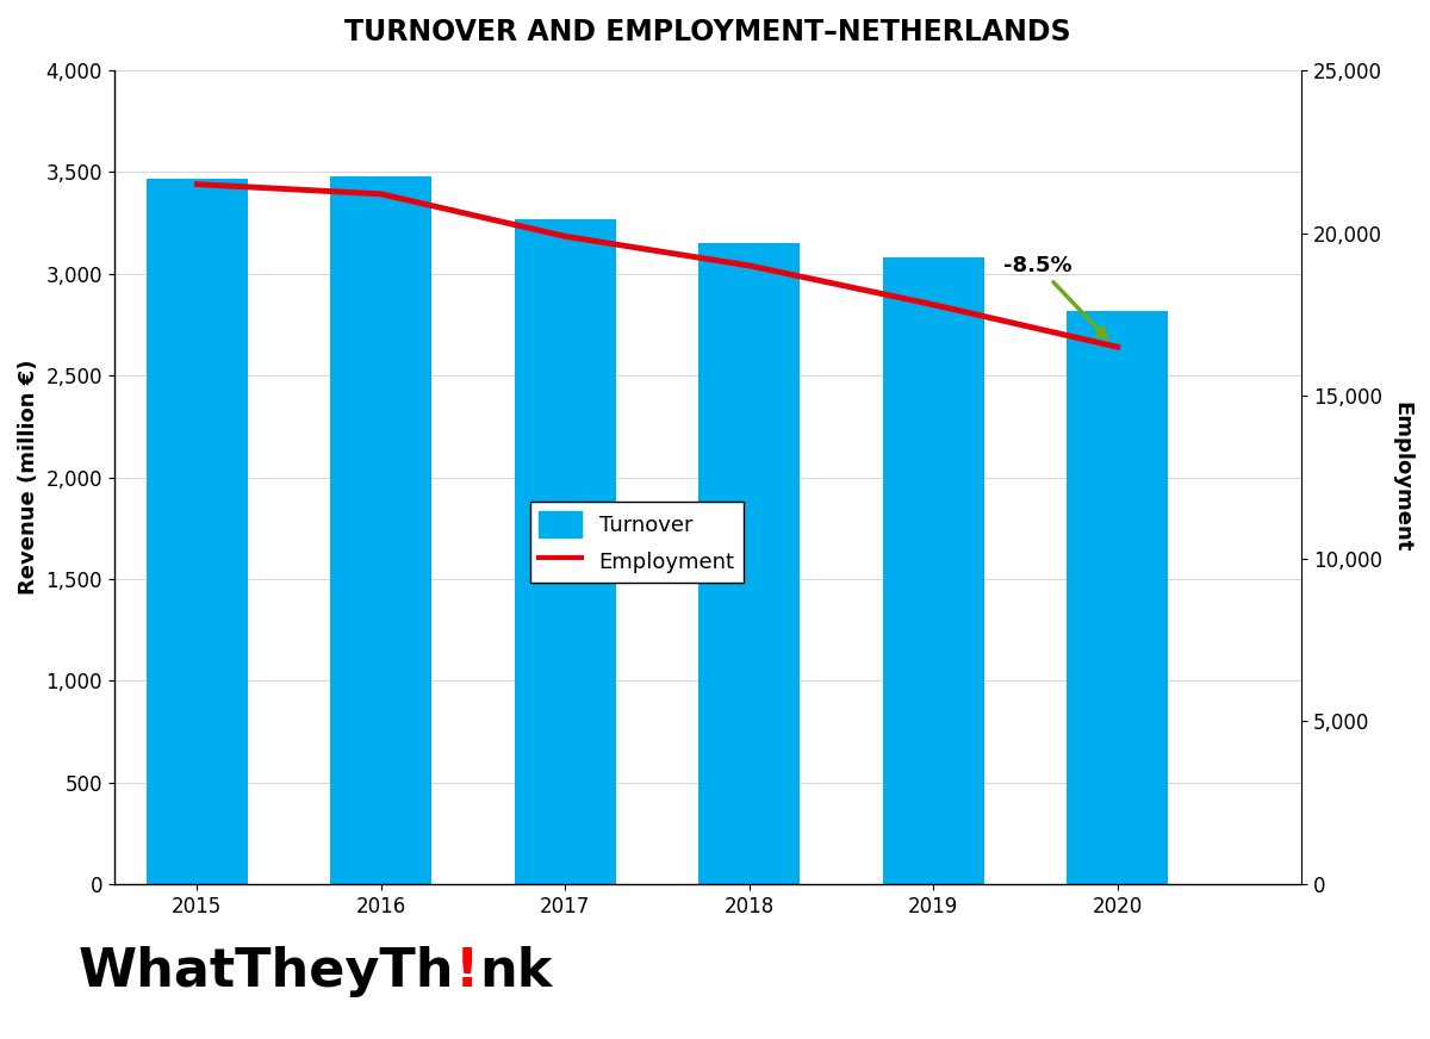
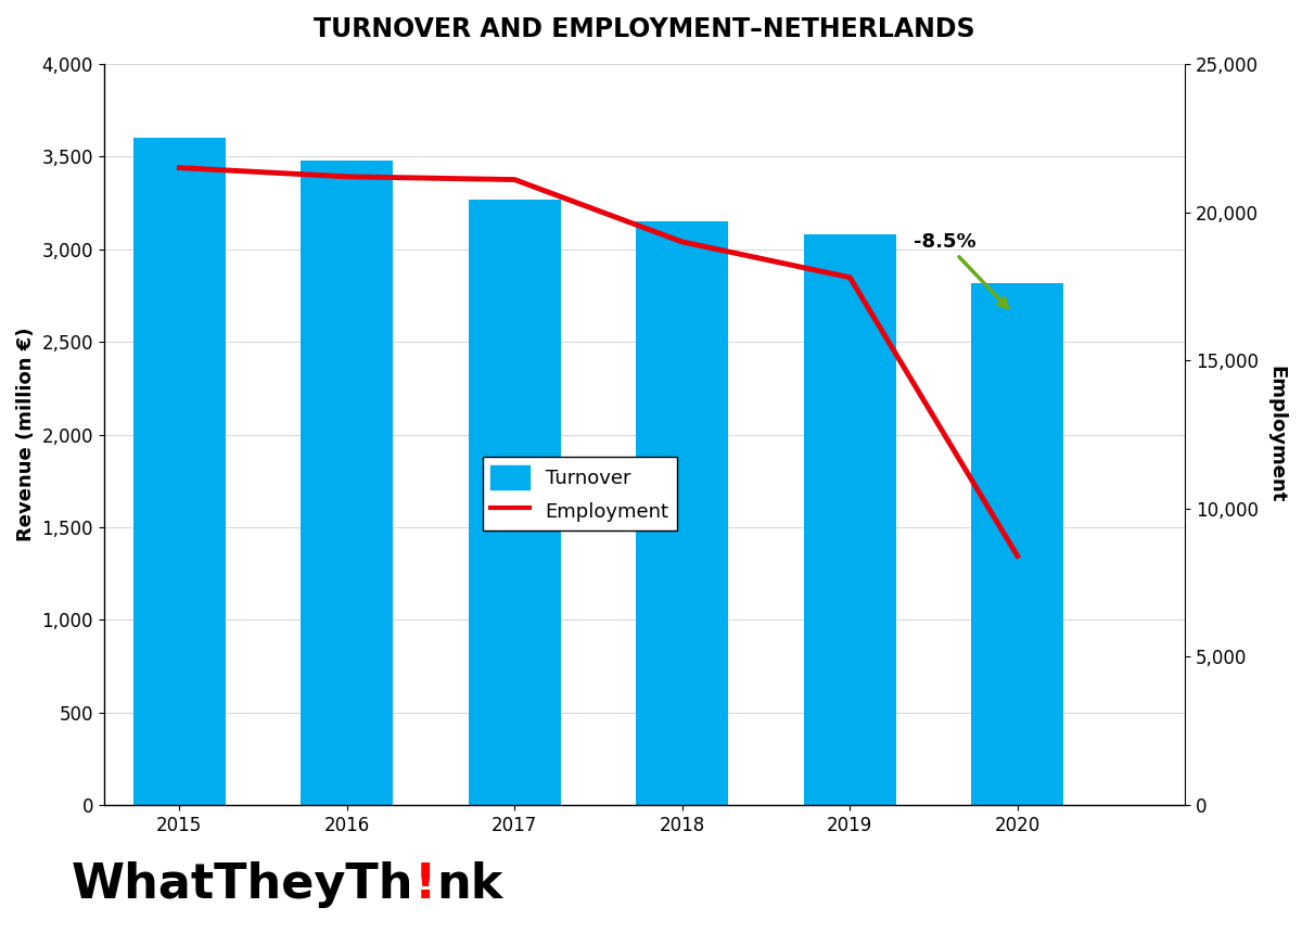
Turnover/2015: 3,470 -> 3,600
Employment/2017: 19,900 -> 21,100
Employment/2020: 16,500 -> 8,400
